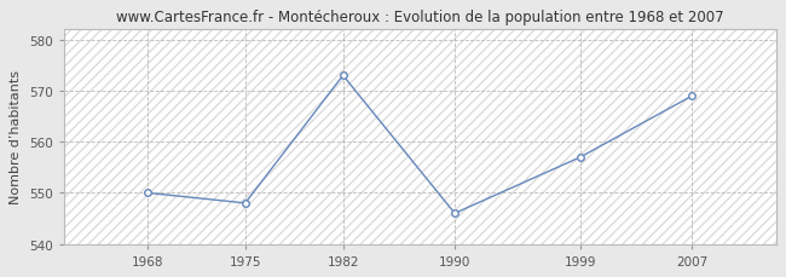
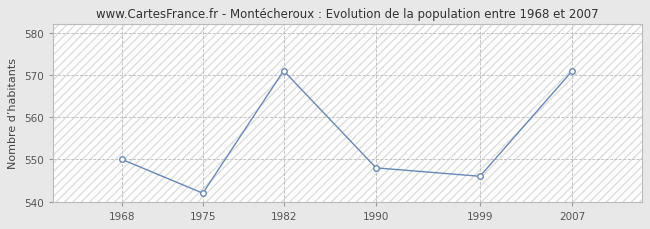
1975: 548 -> 542
1982: 573 -> 571
1990: 546 -> 548
1999: 557 -> 546
2007: 569 -> 571
